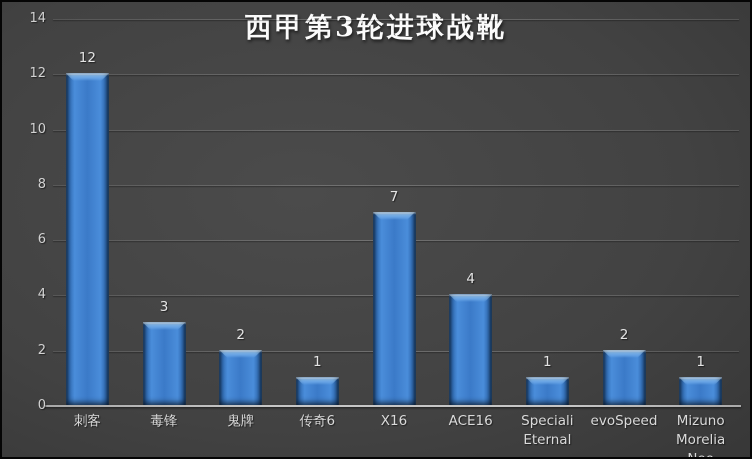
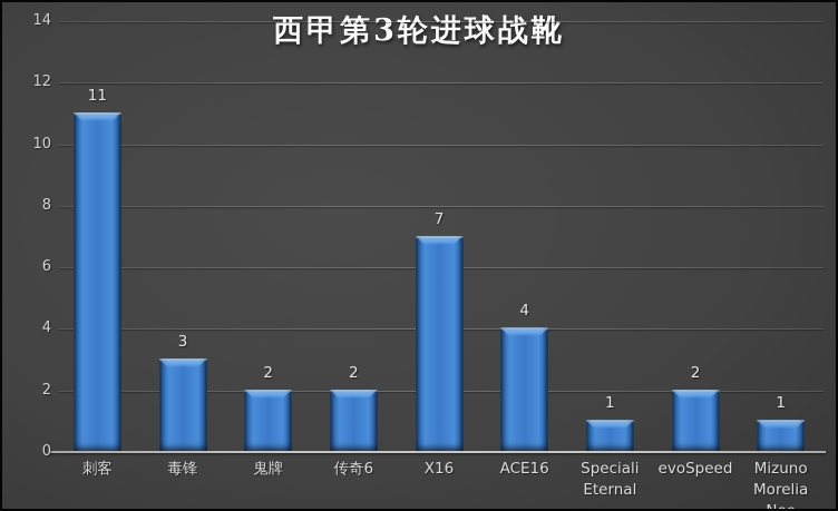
刺客: 12 -> 11
传奇6: 1 -> 2
